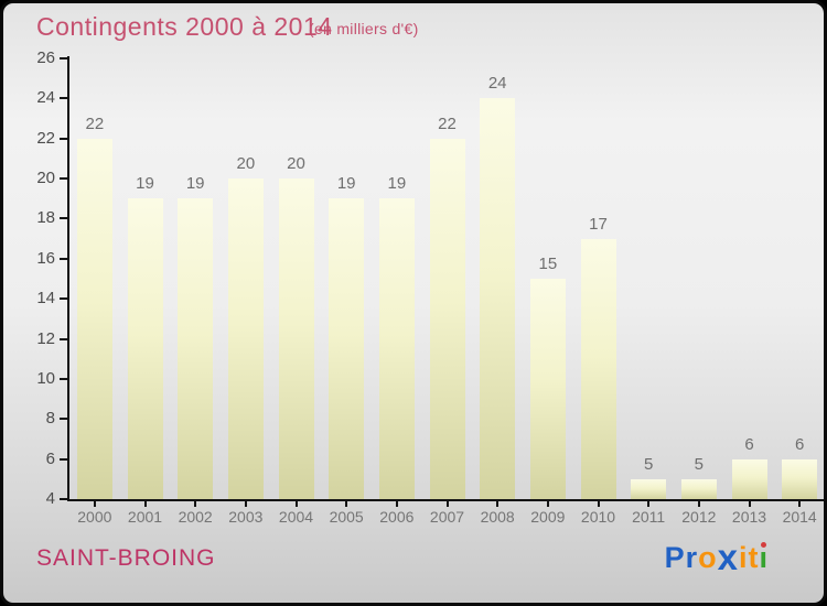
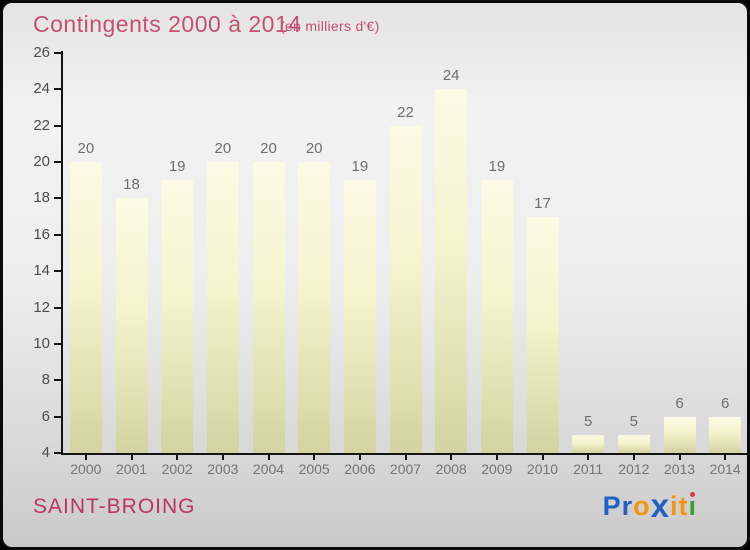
2000: 22 -> 20
2001: 19 -> 18
2005: 19 -> 20
2009: 15 -> 19
